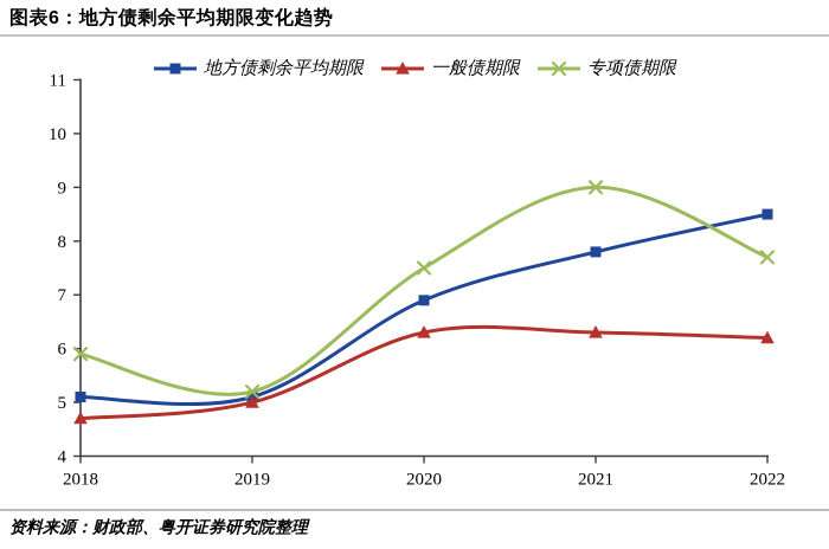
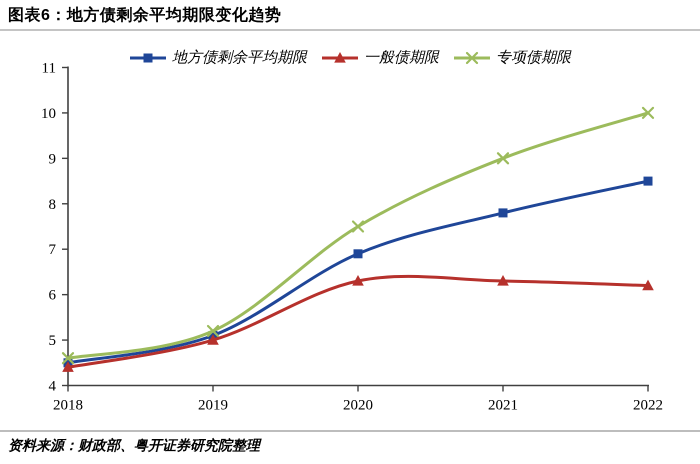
地方债剩余平均期限/2018: 5.1 -> 4.5
一般债期限/2018: 4.7 -> 4.4
专项债期限/2018: 5.9 -> 4.6
专项债期限/2022: 7.7 -> 10.0
